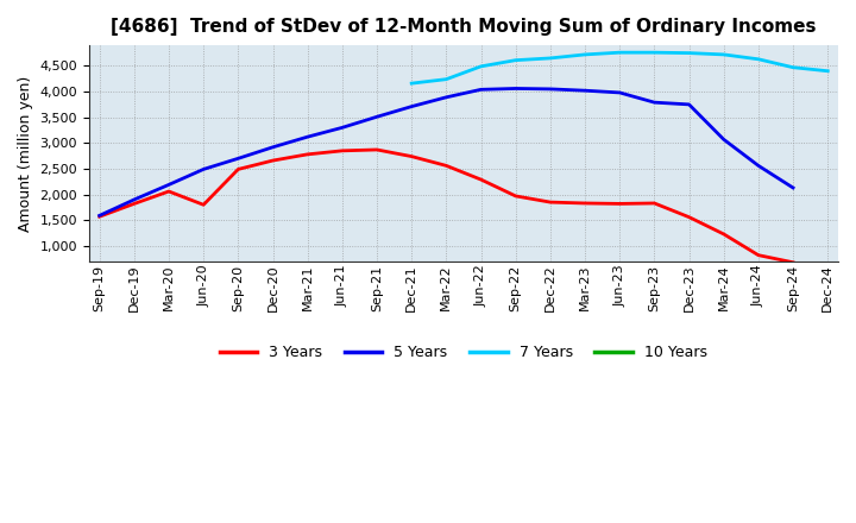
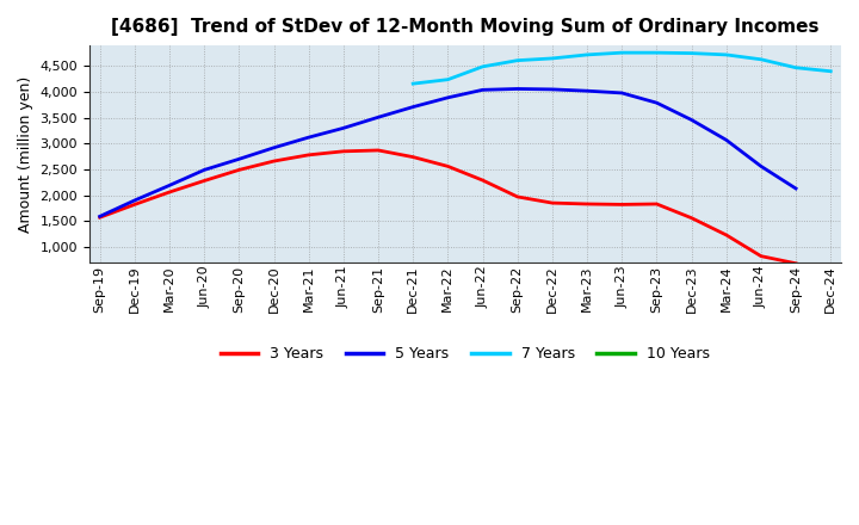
3 Years/Jun-20: 1,800 -> 2,280
5 Years/Dec-23: 3,750 -> 3,460
